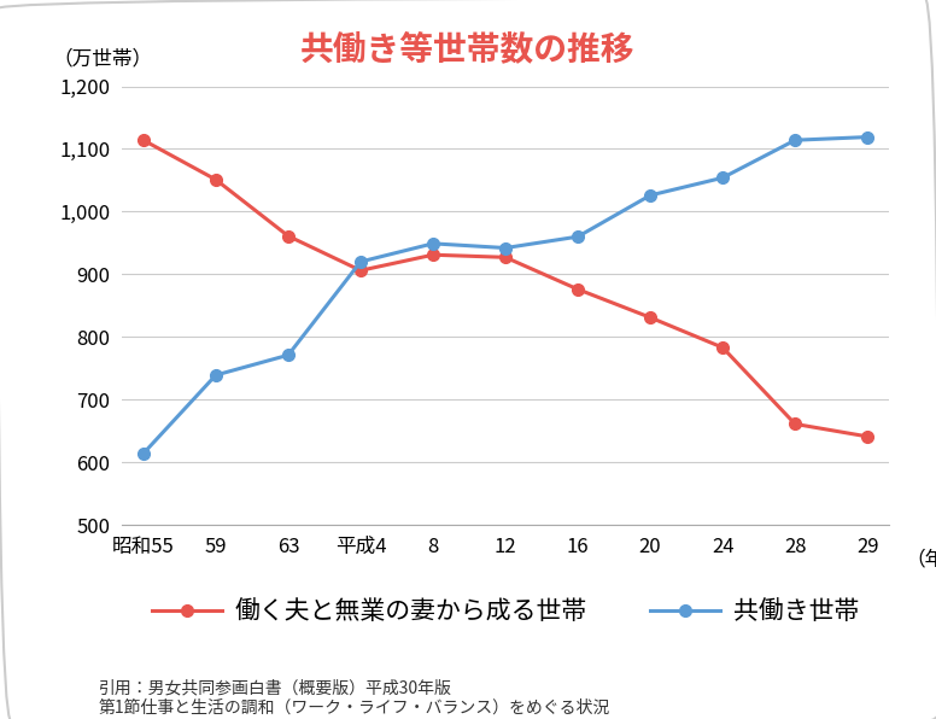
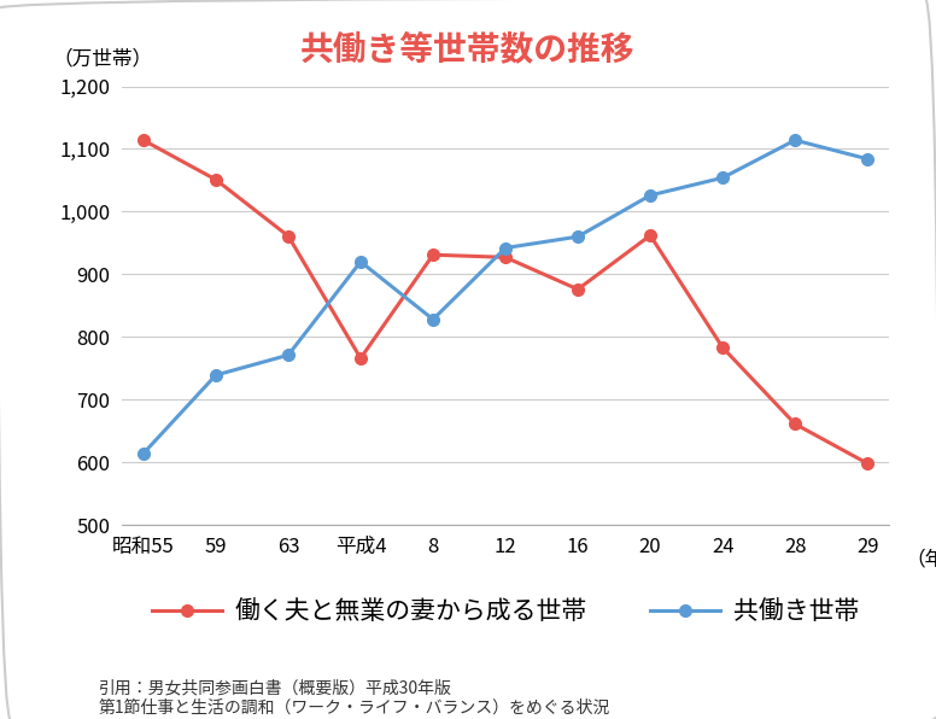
働く夫と無業の妻から成る世帯/平成4: 906 -> 766
共働き世帯/8: 949 -> 828
働く夫と無業の妻から成る世帯/20: 831 -> 962
働く夫と無業の妻から成る世帯/29: 641 -> 598
共働き世帯/29: 1,119 -> 1,084
